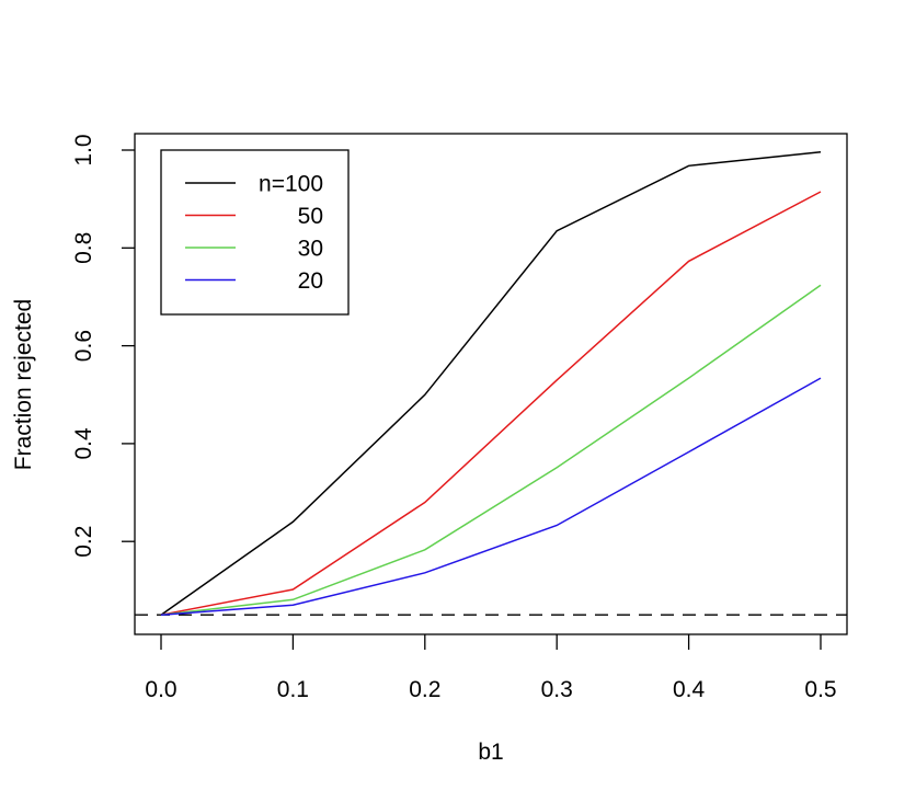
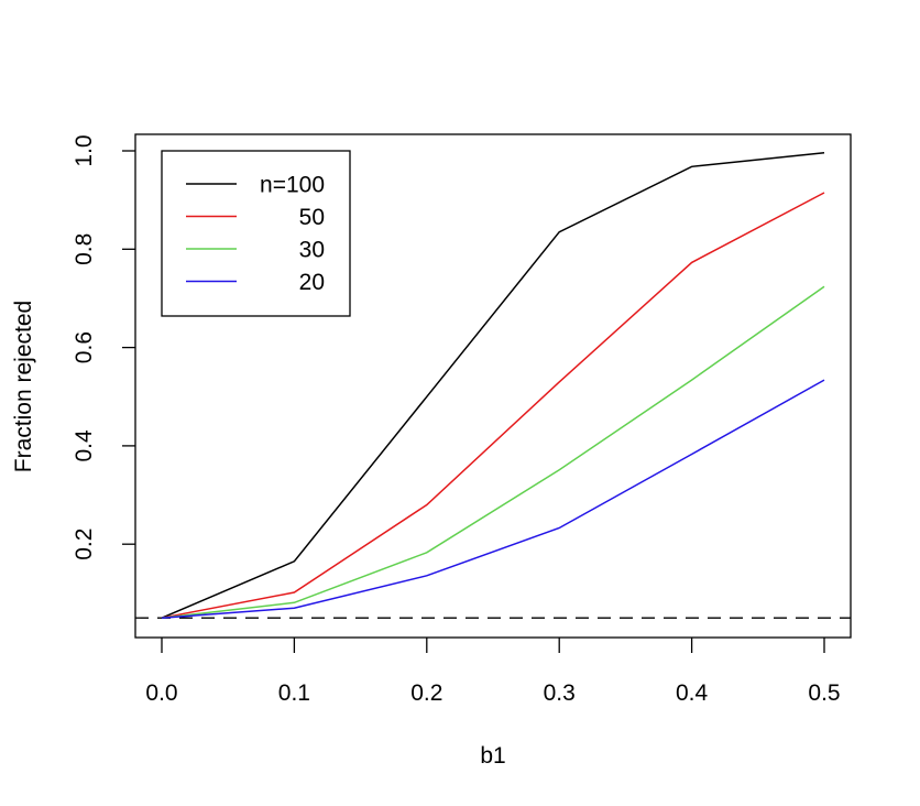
n=100/0.1: 0.24 -> 0.17
